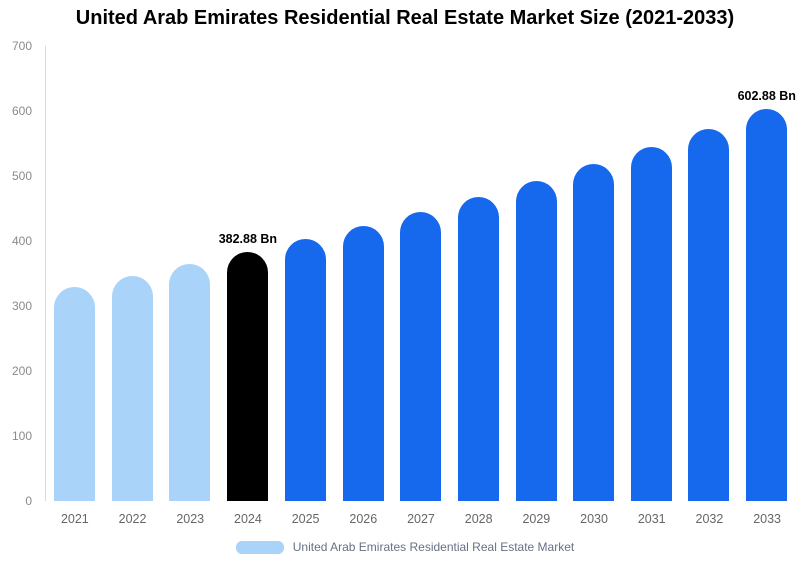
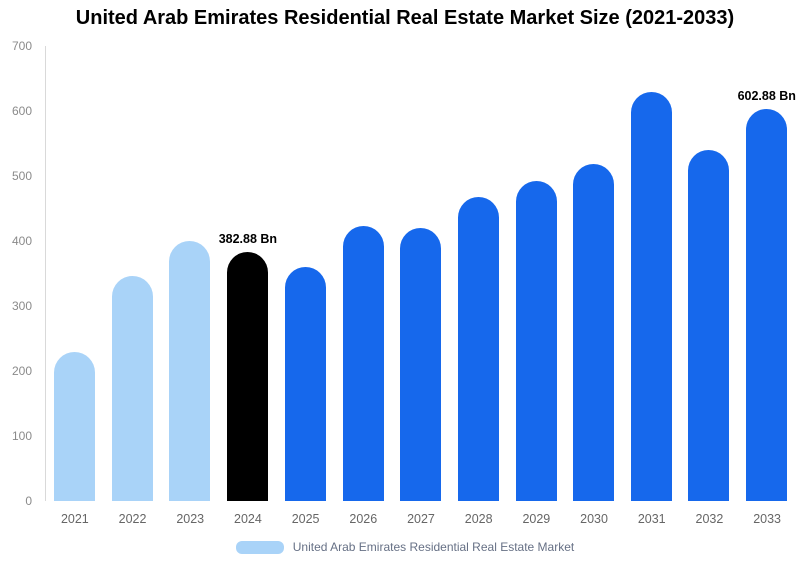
2021: 330 -> 230
2023: 360 -> 400
2025: 400 -> 360
2027: 450 -> 420
2031: 540 -> 630
2032: 570 -> 540
